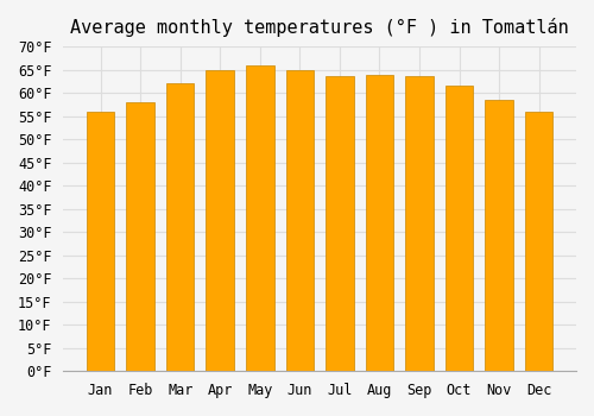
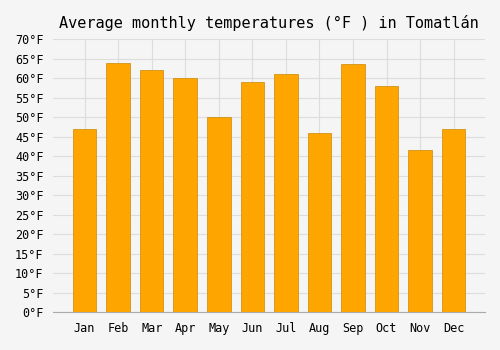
Jan: 56.0°F -> 47.0°F
Feb: 58.0°F -> 64.0°F
Apr: 65.0°F -> 60.0°F
May: 66.0°F -> 50.0°F
Jun: 65.0°F -> 59.0°F
Jul: 63.5°F -> 61.0°F
Aug: 64.0°F -> 46.0°F
Oct: 61.5°F -> 58.0°F
Nov: 58.5°F -> 41.5°F
Dec: 56.0°F -> 47.0°F
